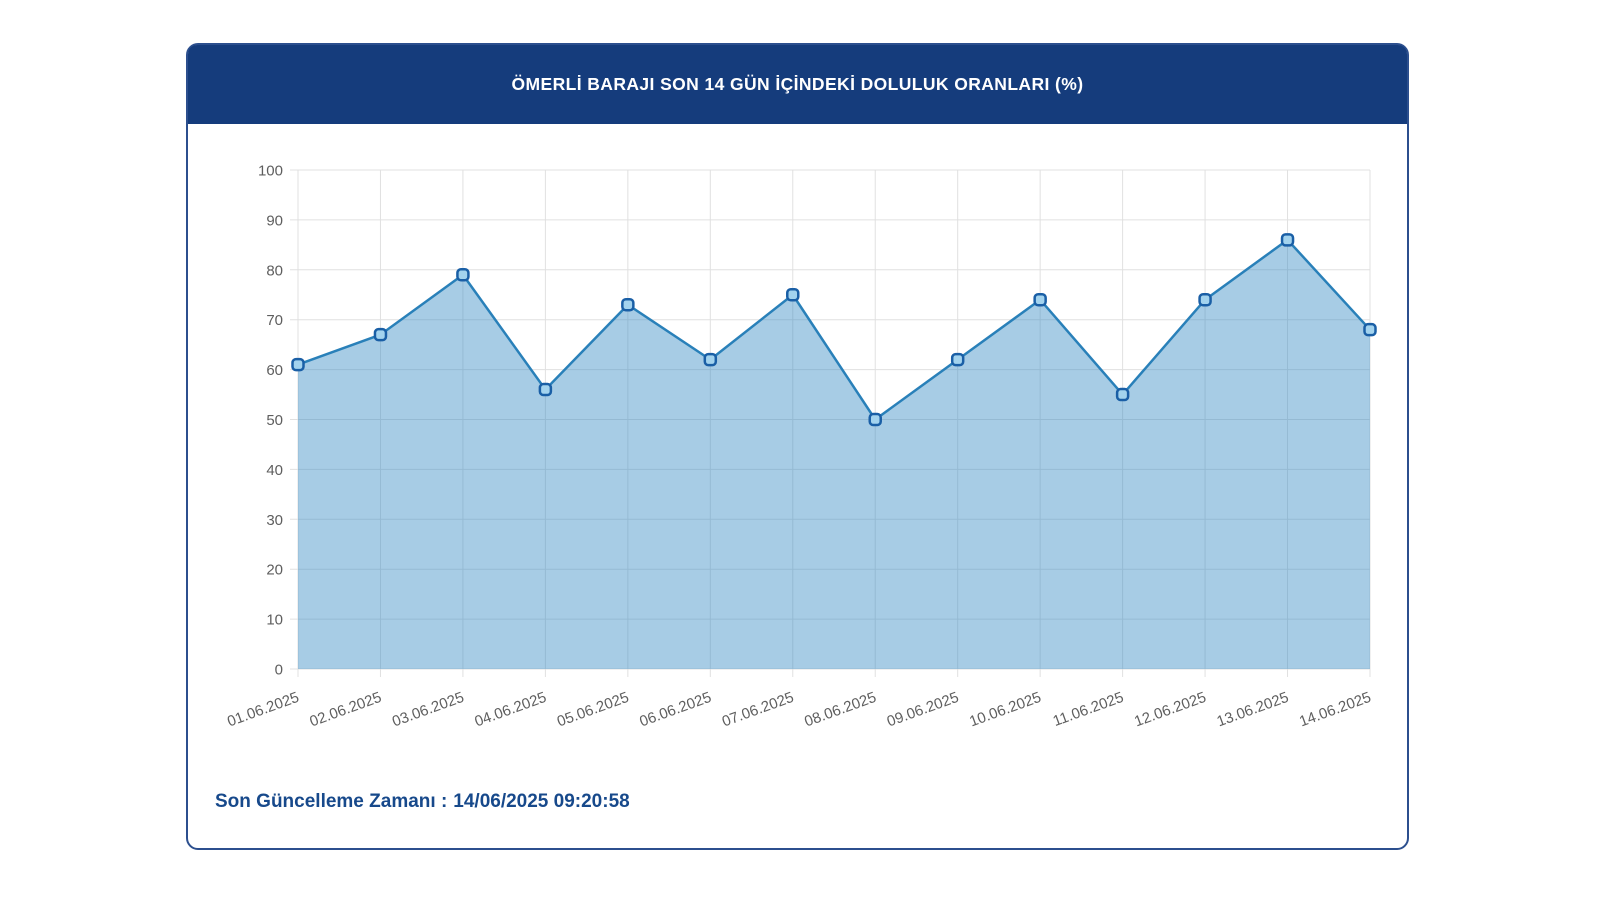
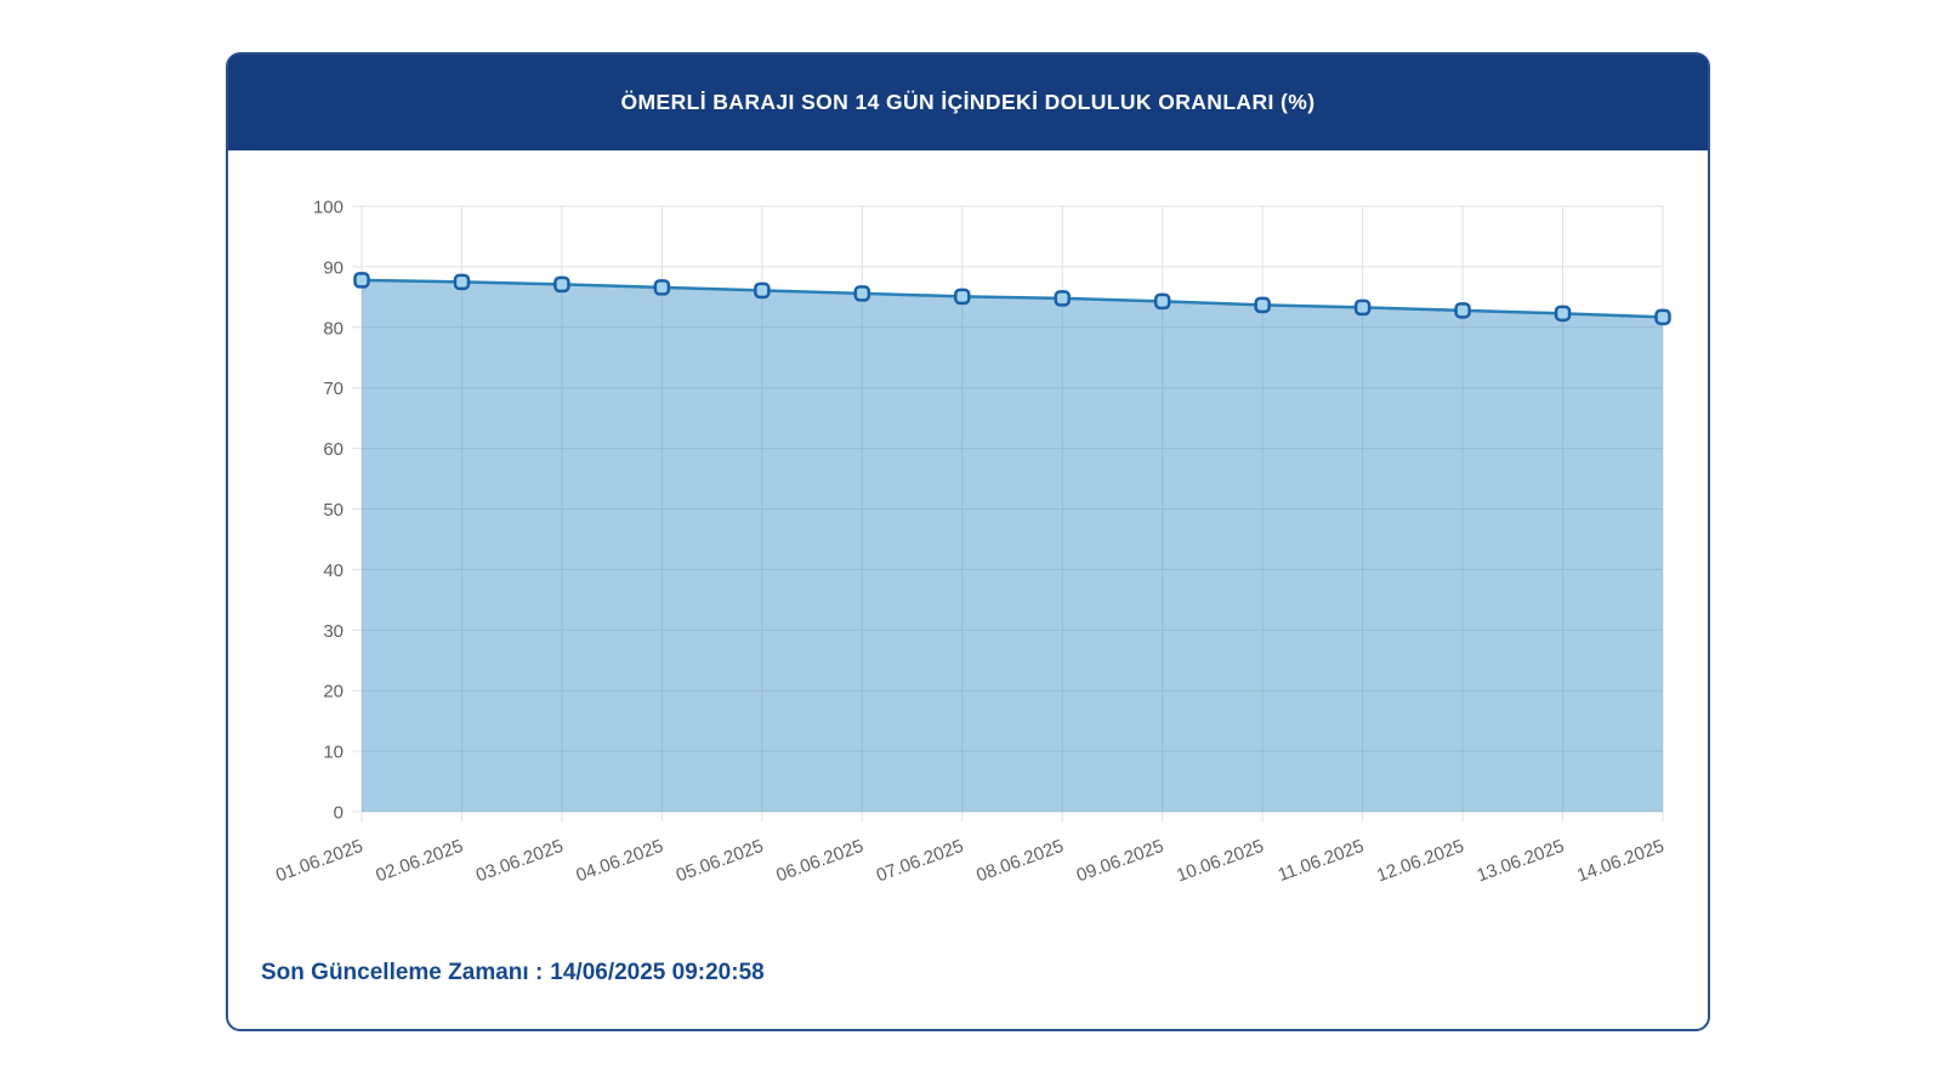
01.06.2025: 61 -> 88
02.06.2025: 67 -> 88
03.06.2025: 79 -> 87
04.06.2025: 56 -> 87
05.06.2025: 73 -> 86
06.06.2025: 62 -> 86
07.06.2025: 75 -> 85
08.06.2025: 50 -> 85
09.06.2025: 62 -> 84
10.06.2025: 74 -> 84
11.06.2025: 55 -> 83
12.06.2025: 74 -> 83
13.06.2025: 86 -> 82
14.06.2025: 68 -> 82
